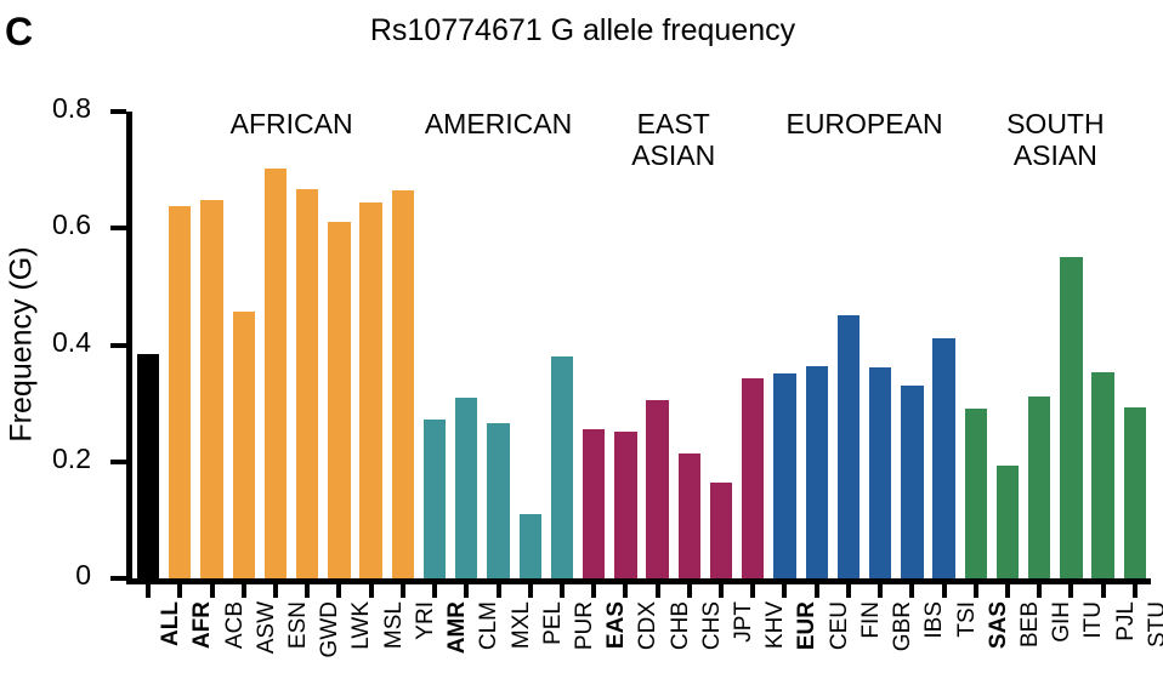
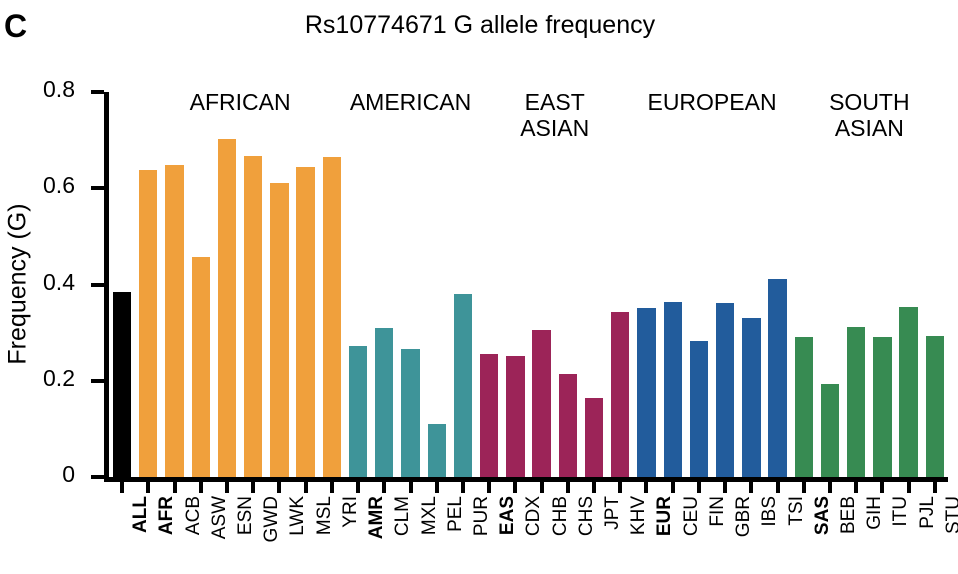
FIN: 0.45 -> 0.28
ITU: 0.55 -> 0.29
